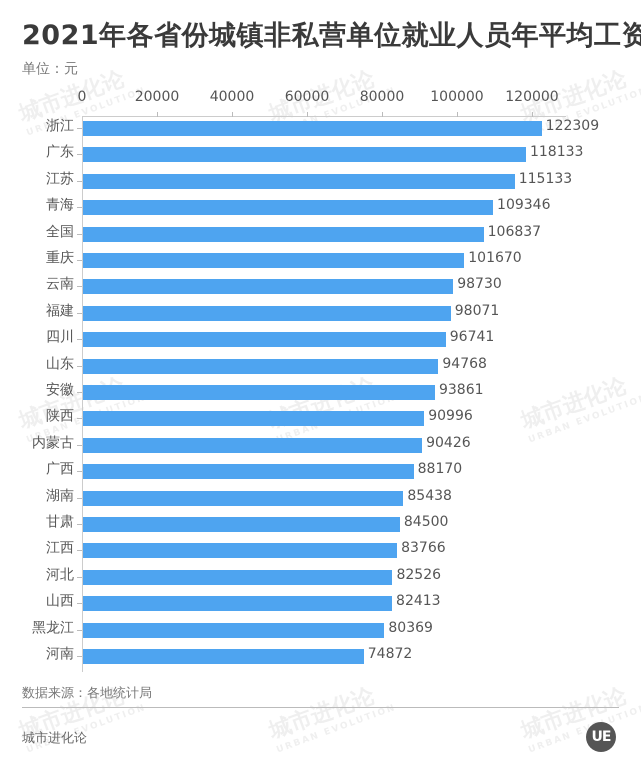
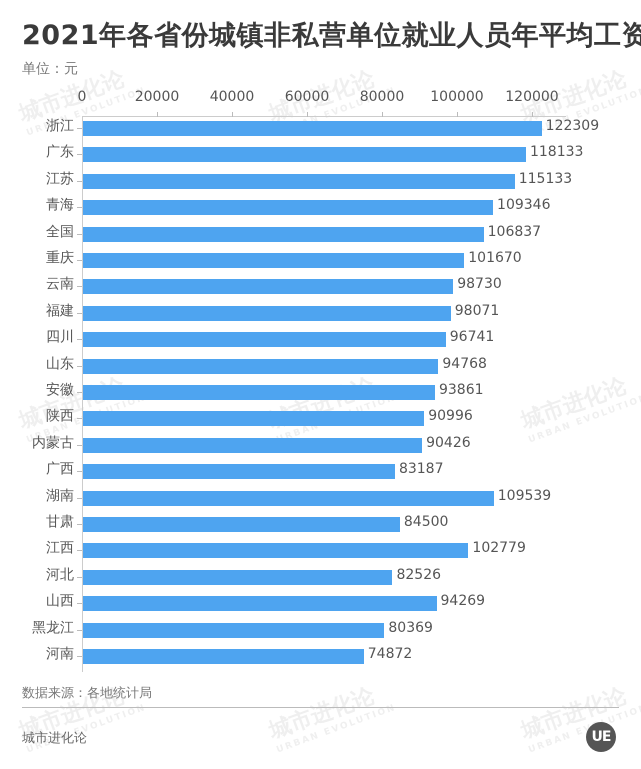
广西: 88170 -> 83187
湖南: 85438 -> 109539
江西: 83766 -> 102779
山西: 82413 -> 94269
